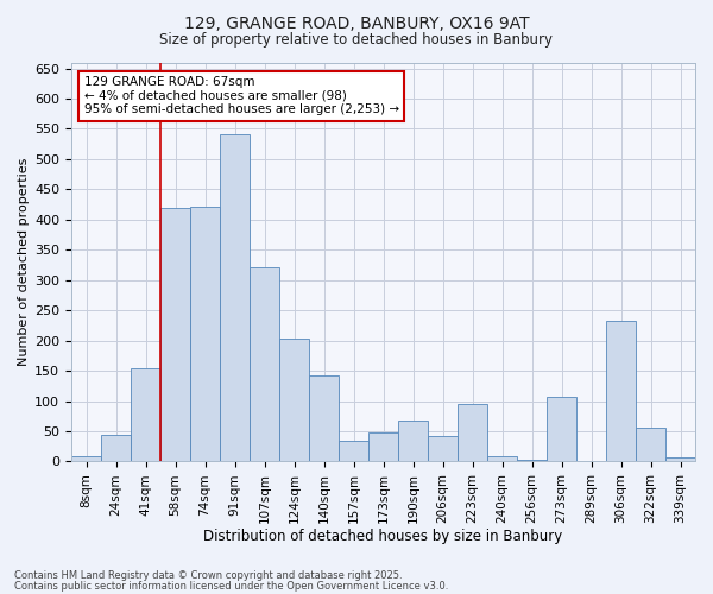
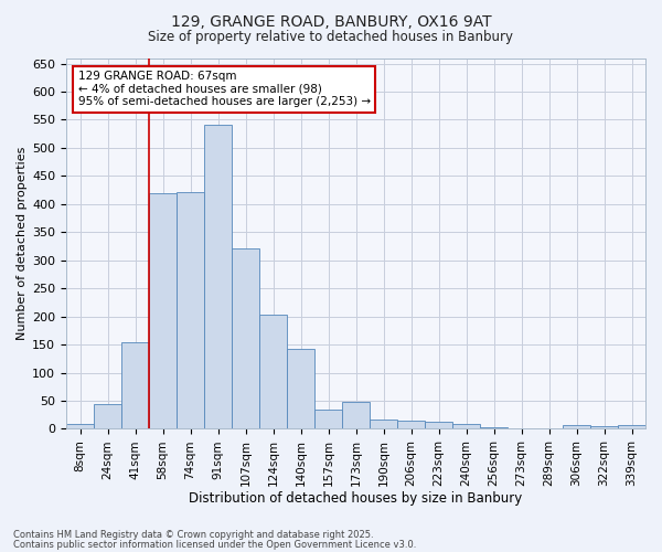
190sqm: 68 -> 16
206sqm: 42 -> 14
223sqm: 96 -> 12
273sqm: 108 -> 1
306sqm: 232 -> 6
322sqm: 56 -> 5
